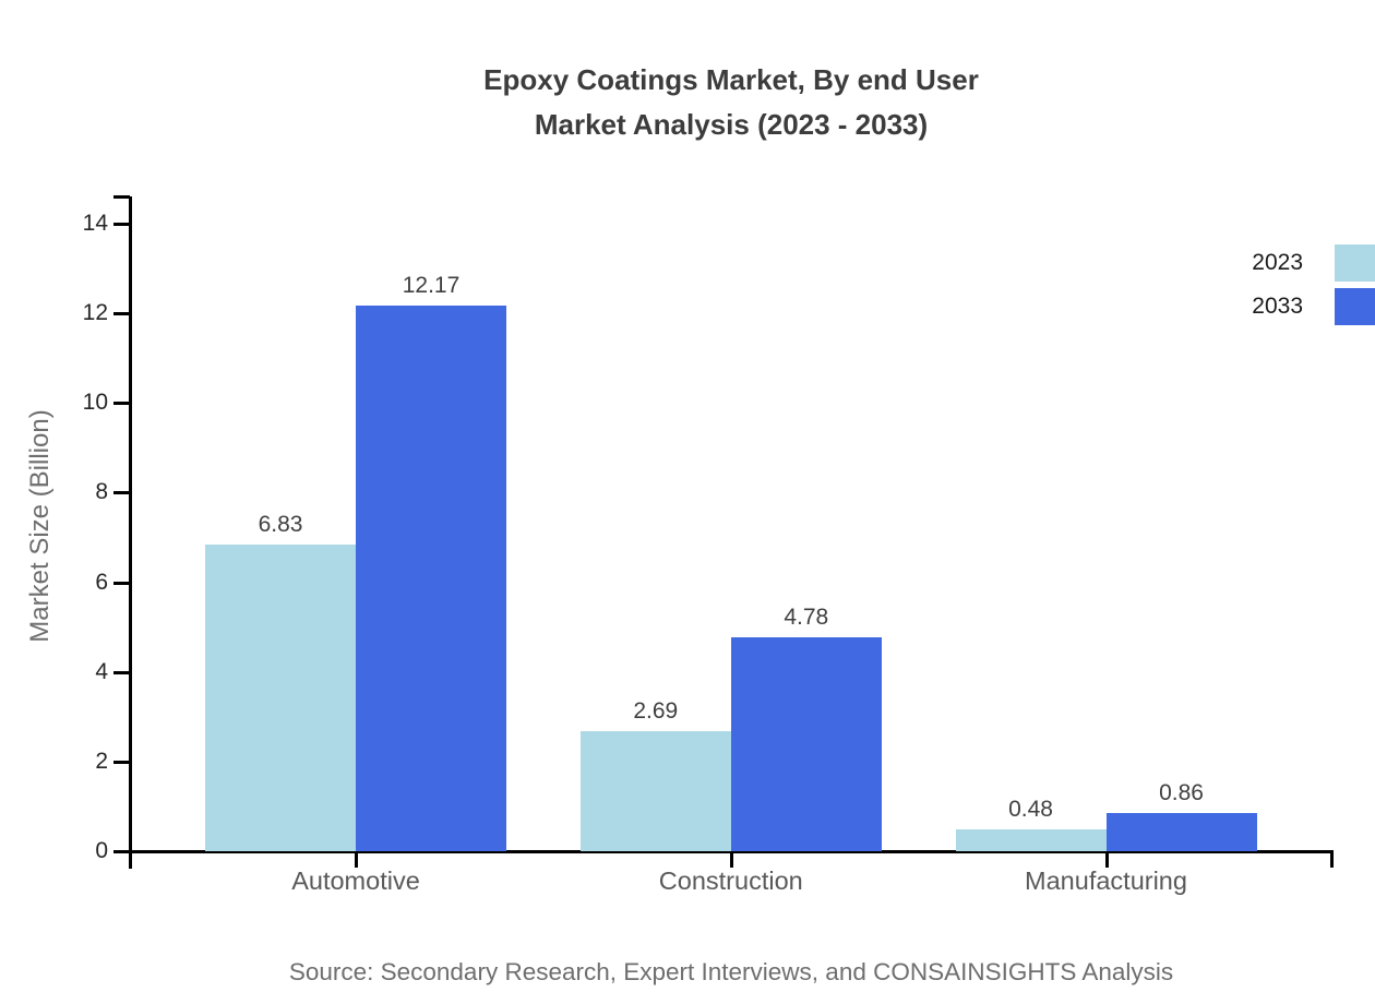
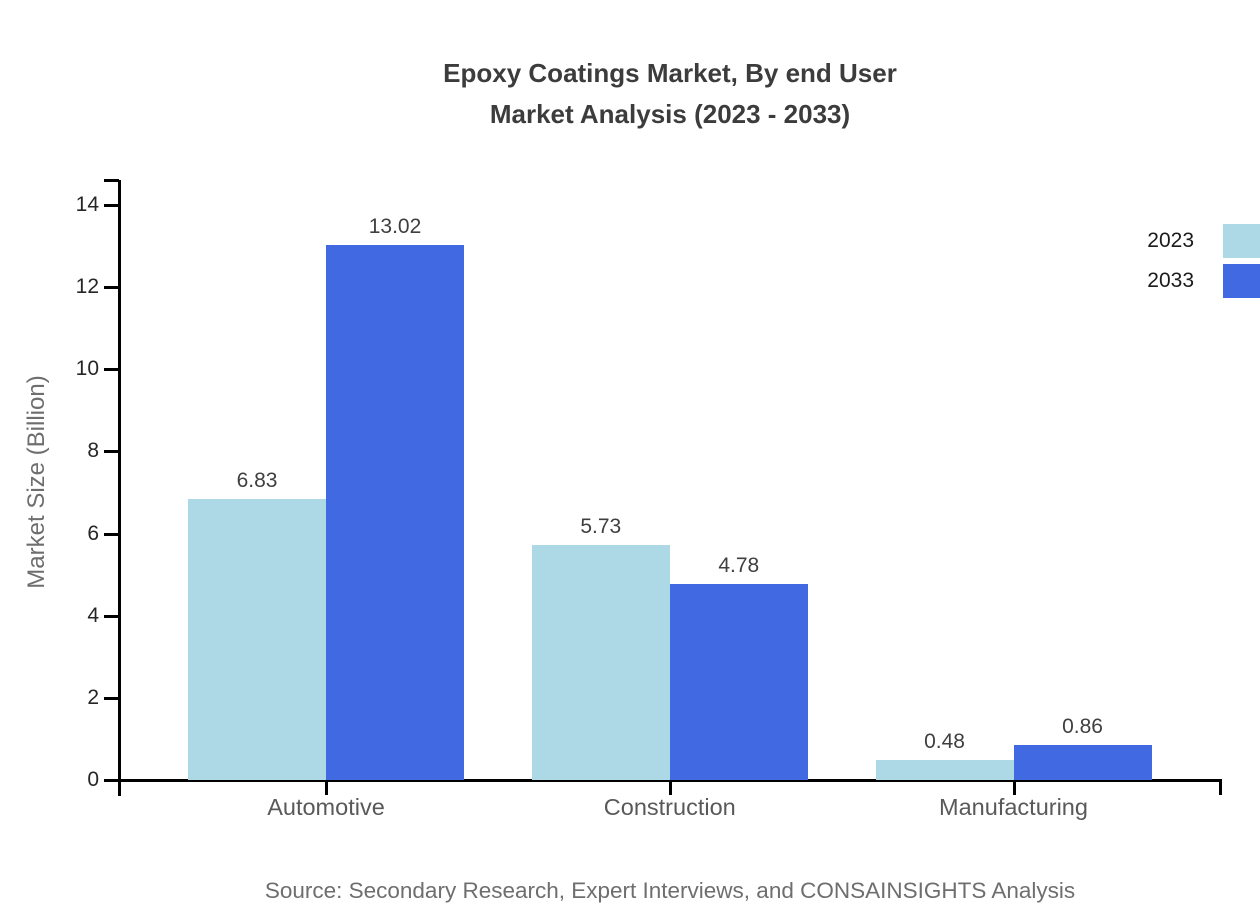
2033/Automotive: 12.17 -> 13.02
2023/Construction: 2.69 -> 5.73
